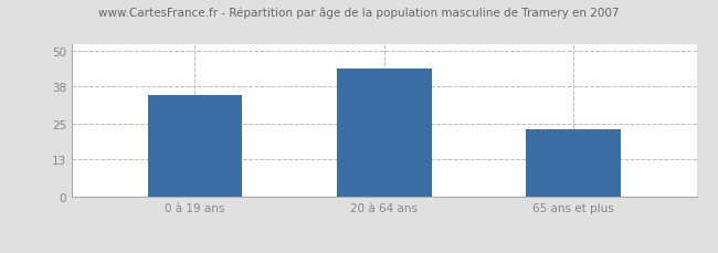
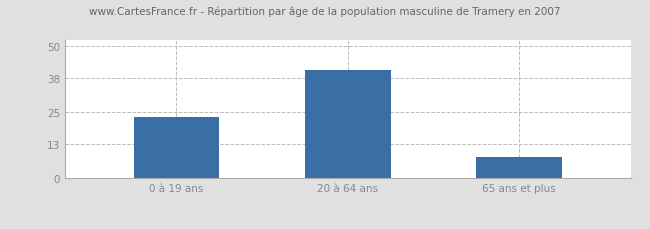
0 à 19 ans: 35 -> 23
20 à 64 ans: 44 -> 41
65 ans et plus: 23 -> 8
